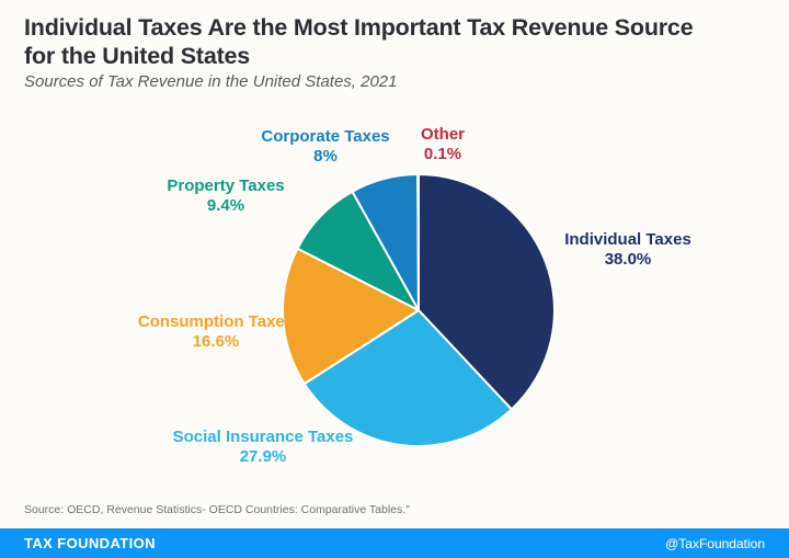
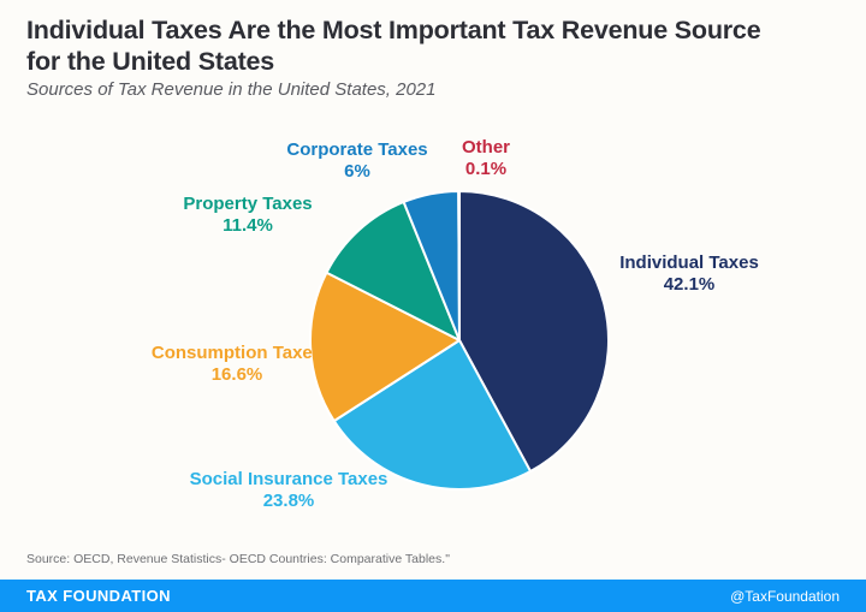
Individual Taxes: 38.0% -> 42.1%
Social Insurance Taxes: 27.9% -> 23.8%
Property Taxes: 9.4% -> 11.4%
Corporate Taxes: 8% -> 6%
